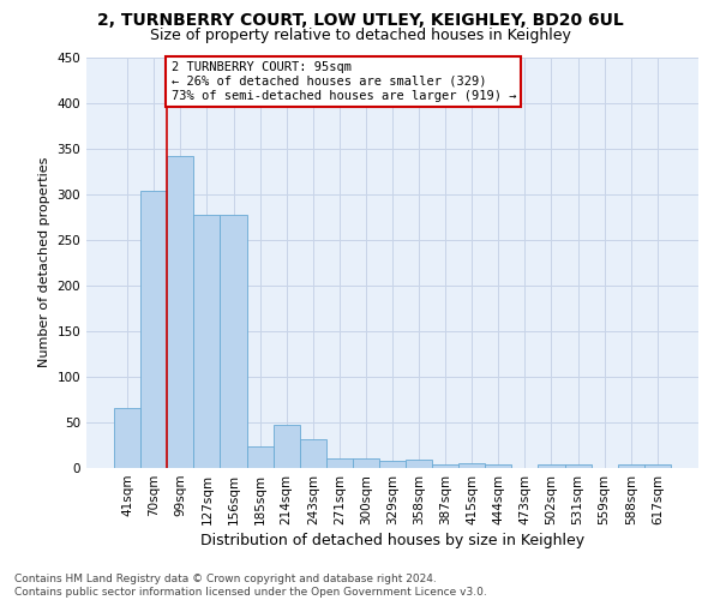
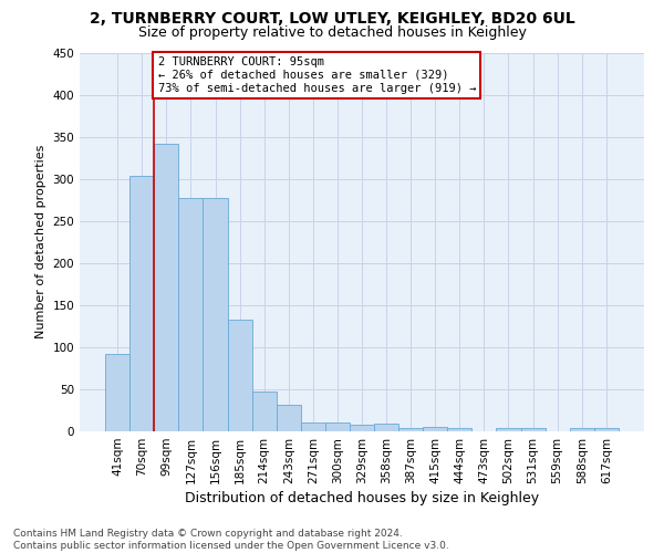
41sqm: 66 -> 92
185sqm: 24 -> 133
